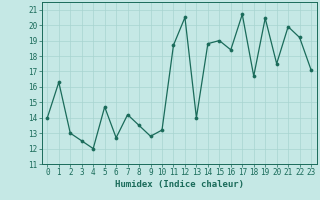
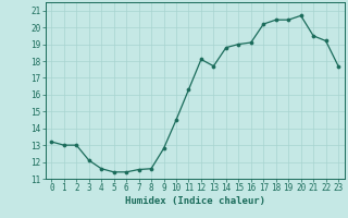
0: 14.0 -> 13.2
1: 16.3 -> 13.0
3: 12.5 -> 12.1
4: 12.0 -> 11.6
5: 14.7 -> 11.4
6: 12.7 -> 11.4
7: 14.2 -> 11.6
8: 13.5 -> 11.6
10: 13.2 -> 14.5
11: 18.7 -> 16.3
12: 20.5 -> 18.1
13: 14.0 -> 17.7
16: 18.4 -> 19.1
17: 20.7 -> 20.2
18: 16.7 -> 20.4
20: 17.5 -> 20.7
21: 19.9 -> 19.5
23: 17.1 -> 17.7
